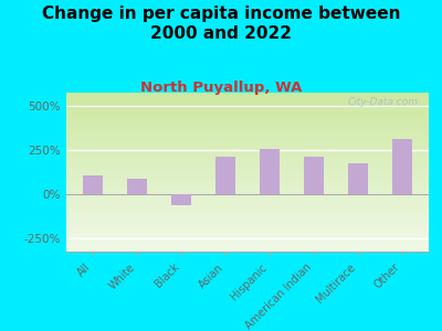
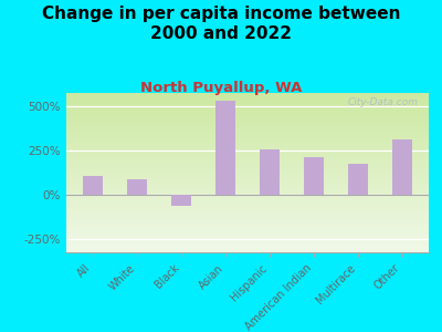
Asian: 220% -> 530%
